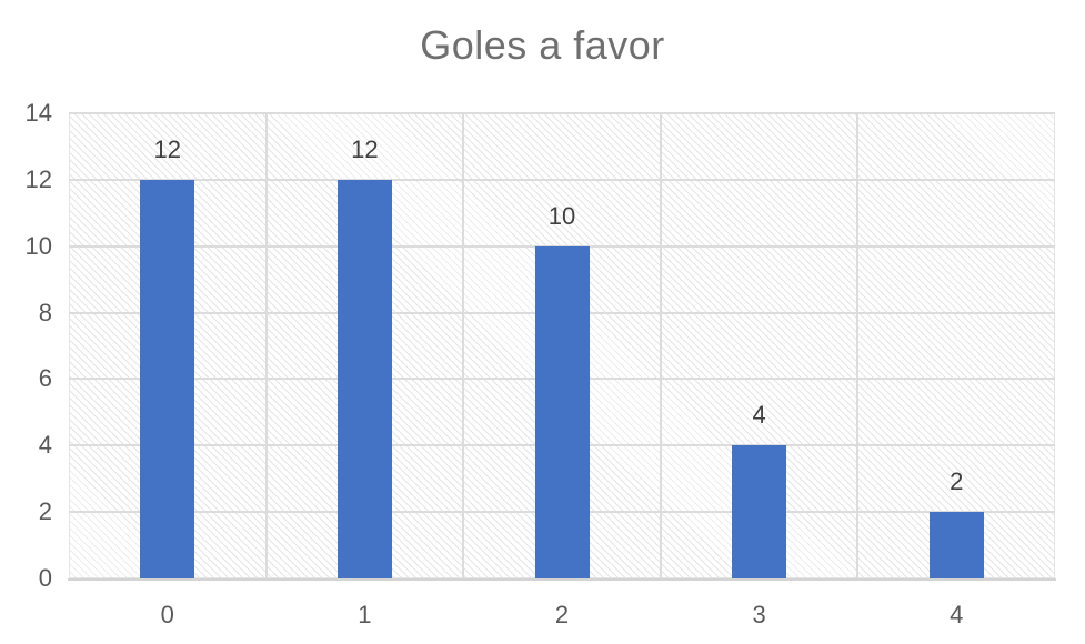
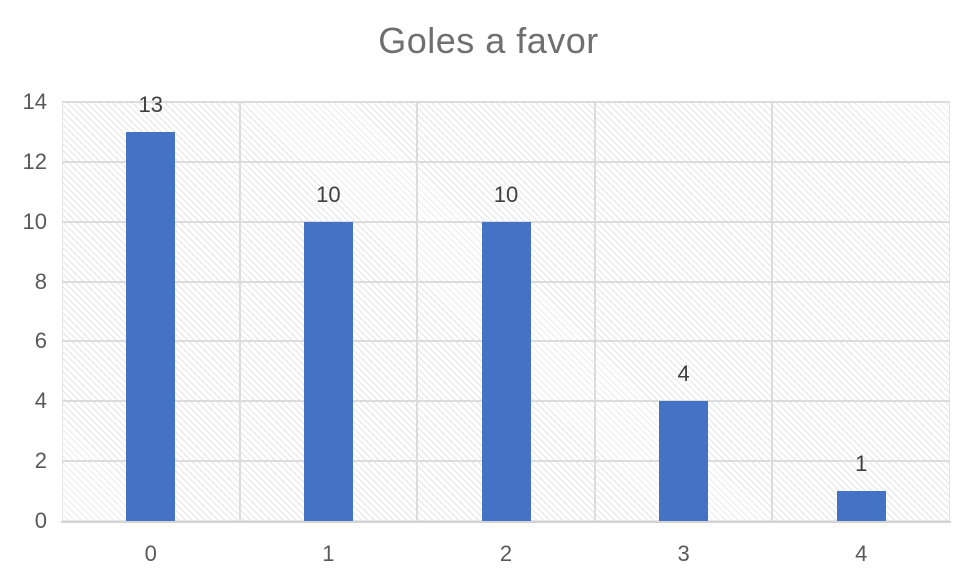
0: 12 -> 13
1: 12 -> 10
4: 2 -> 1
